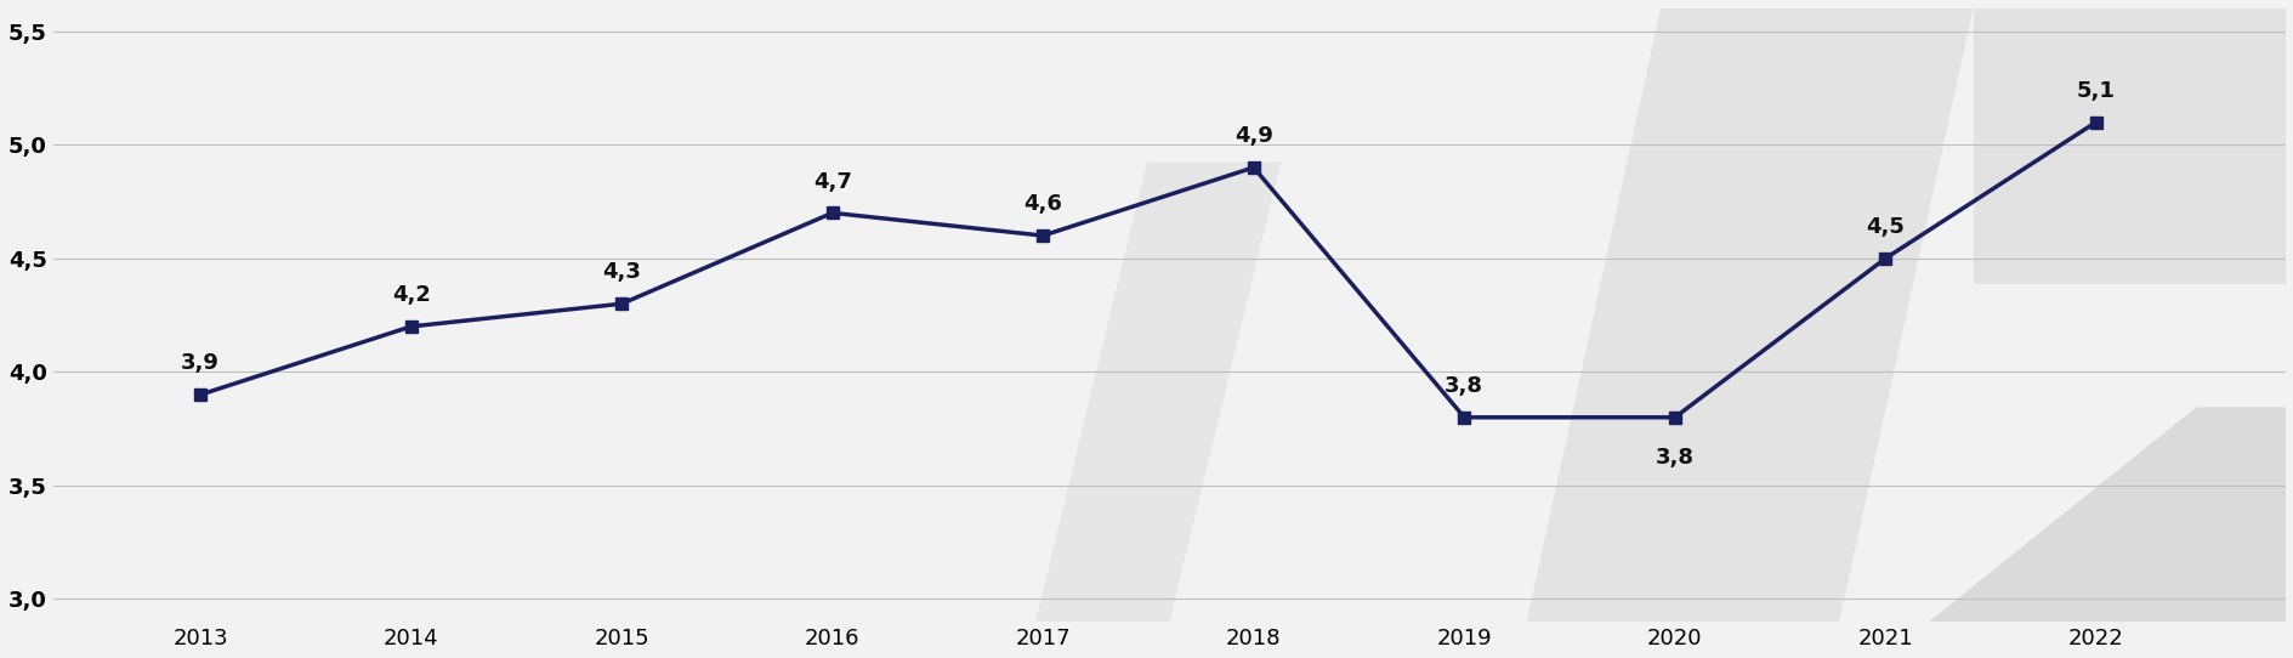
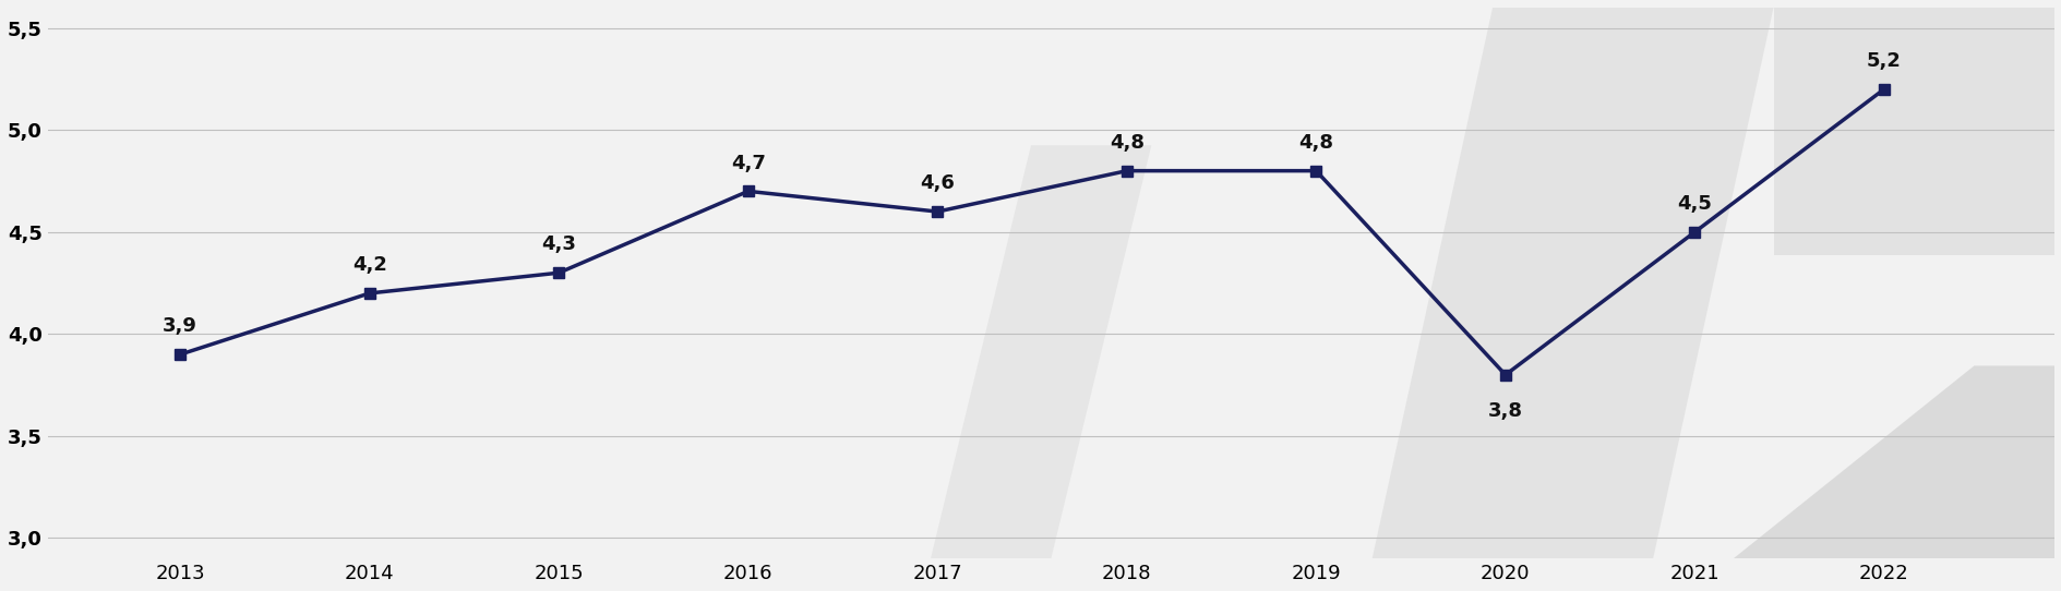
2018: 4,9 -> 4,8
2019: 3,8 -> 4,8
2022: 5,1 -> 5,2
